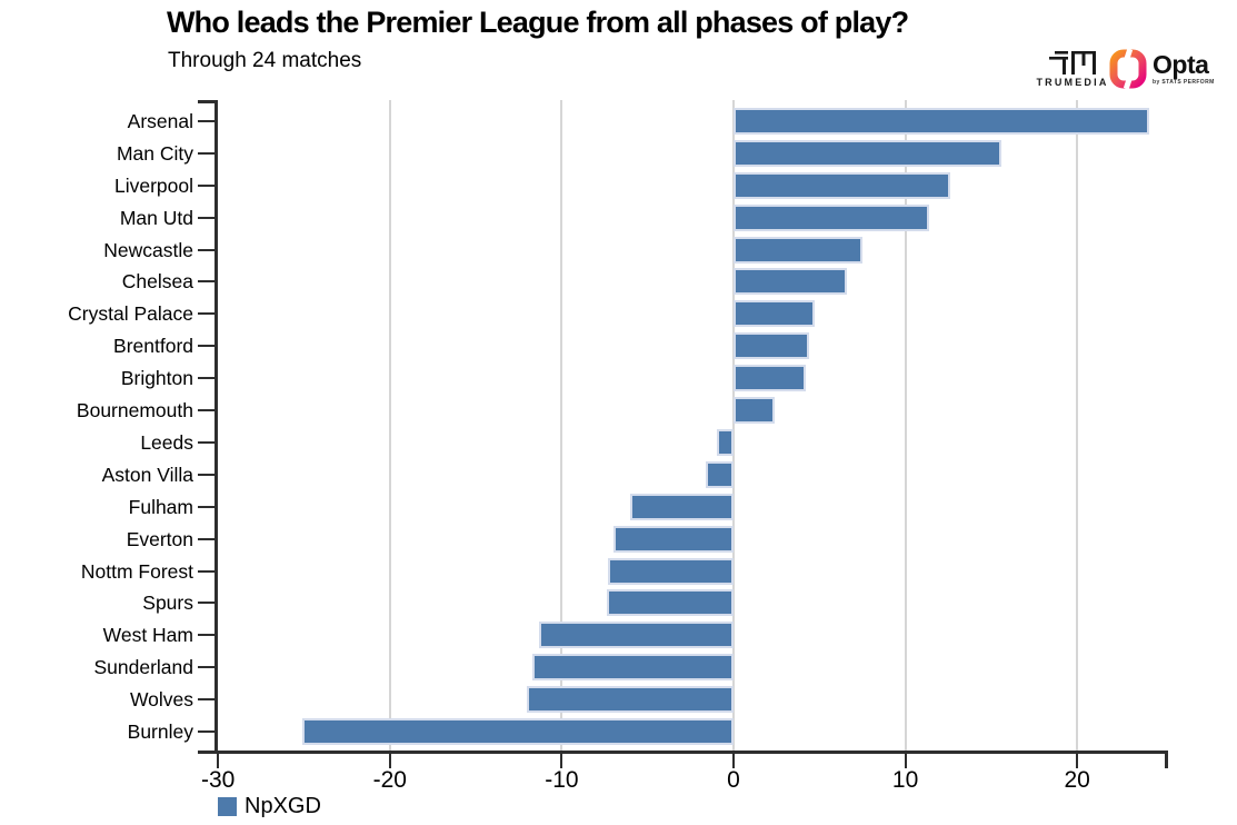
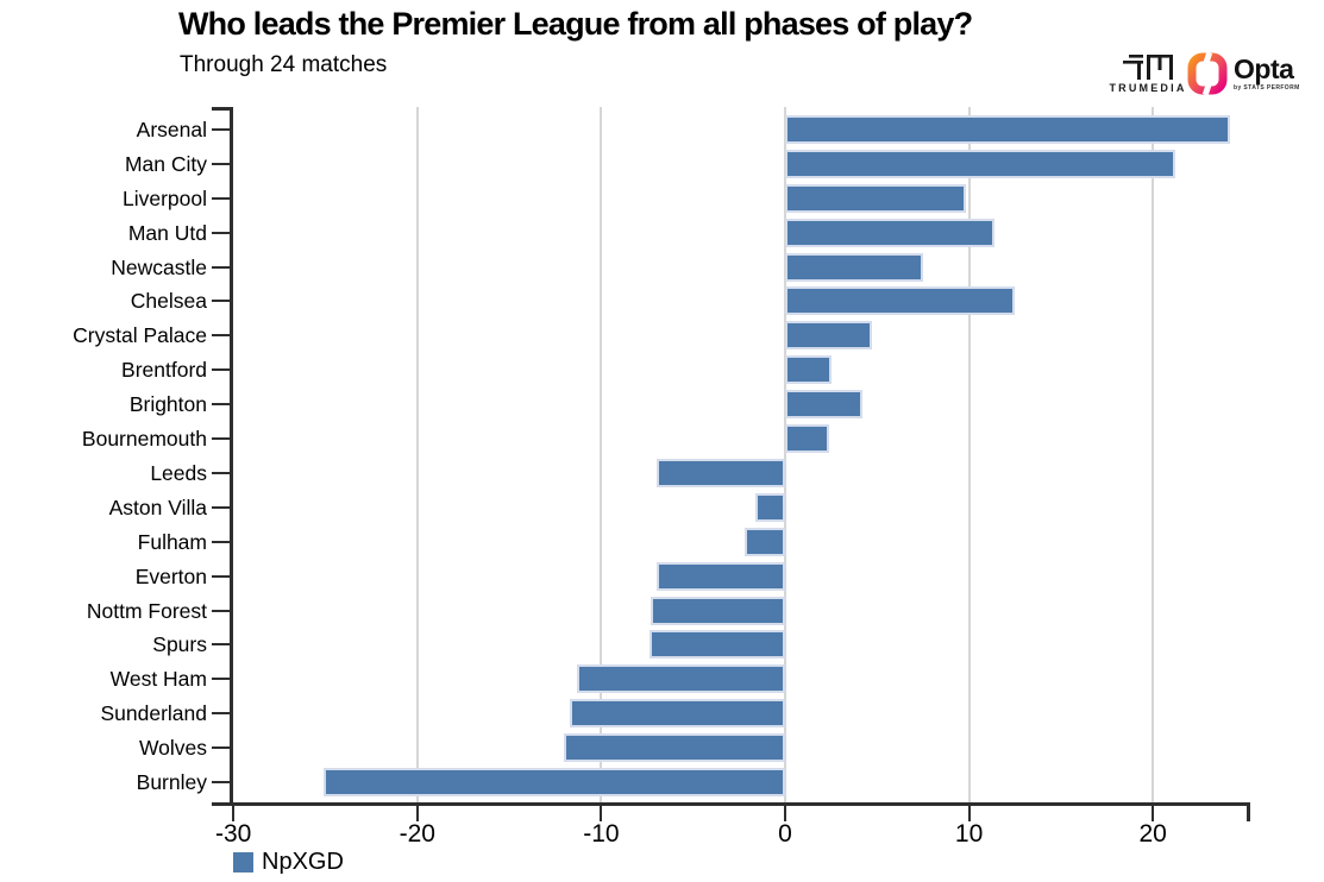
Man City: 15.6 -> 21.2
Liverpool: 12.6 -> 9.8
Chelsea: 6.6 -> 12.5
Brentford: 4.4 -> 2.5
Leeds: -1.0 -> -7.0
Fulham: -6.0 -> -2.2
